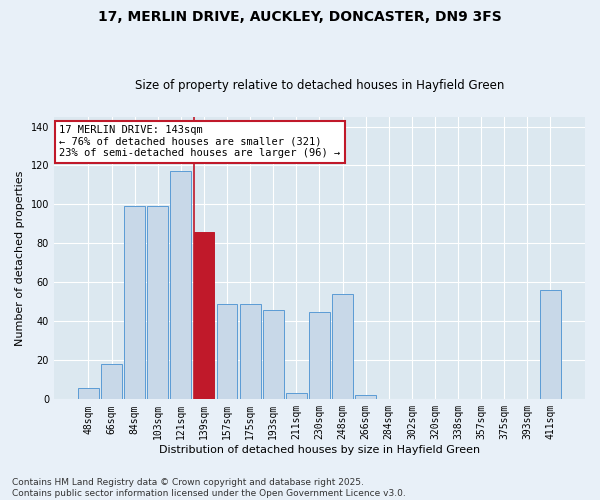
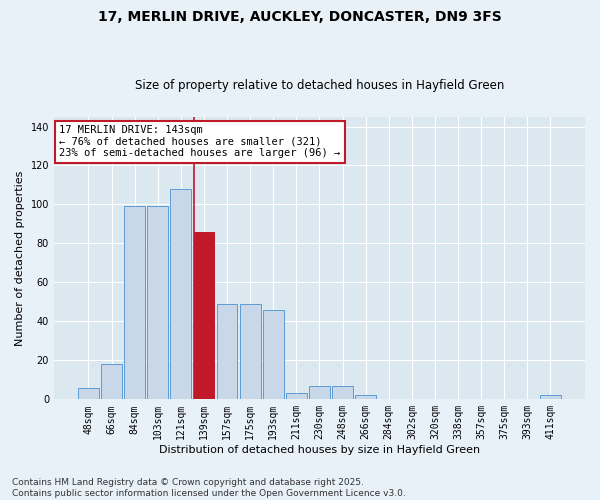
121sqm: 117 -> 108
230sqm: 45 -> 7
248sqm: 54 -> 7
411sqm: 56 -> 2
